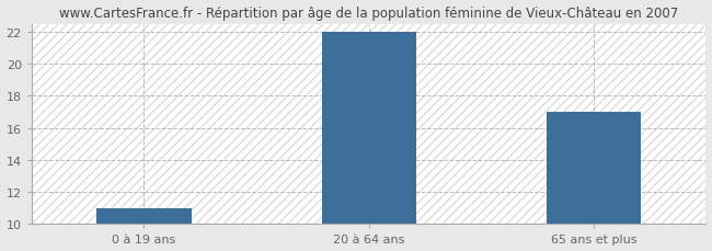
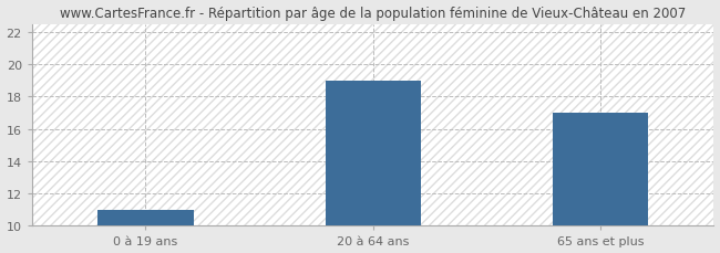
20 à 64 ans: 22 -> 19
